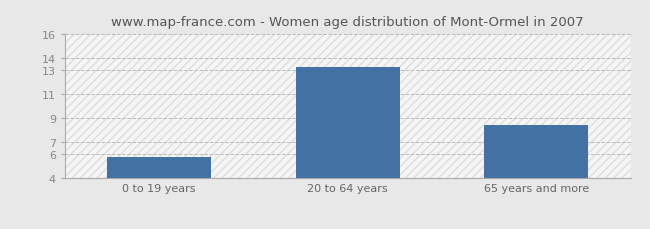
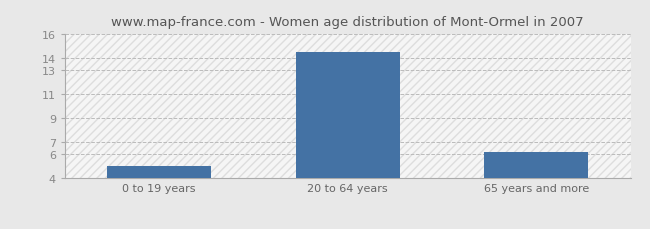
0 to 19 years: 5.8 -> 5.0
20 to 64 years: 13.2 -> 14.5
65 years and more: 8.4 -> 6.2
